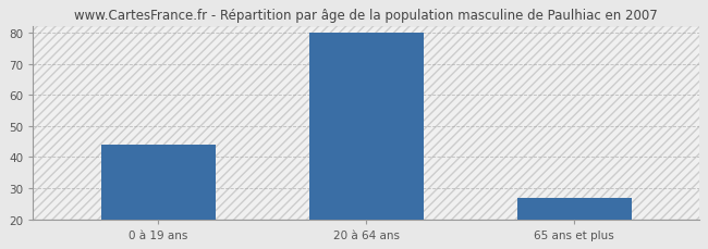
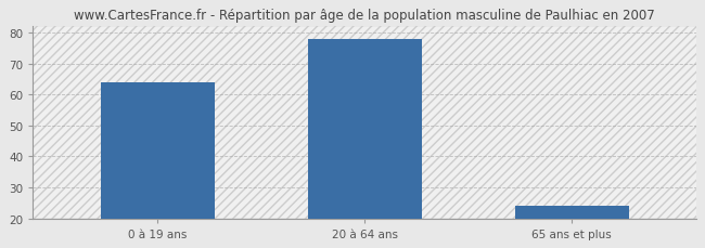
0 à 19 ans: 44 -> 64
20 à 64 ans: 80 -> 78
65 ans et plus: 27 -> 24
